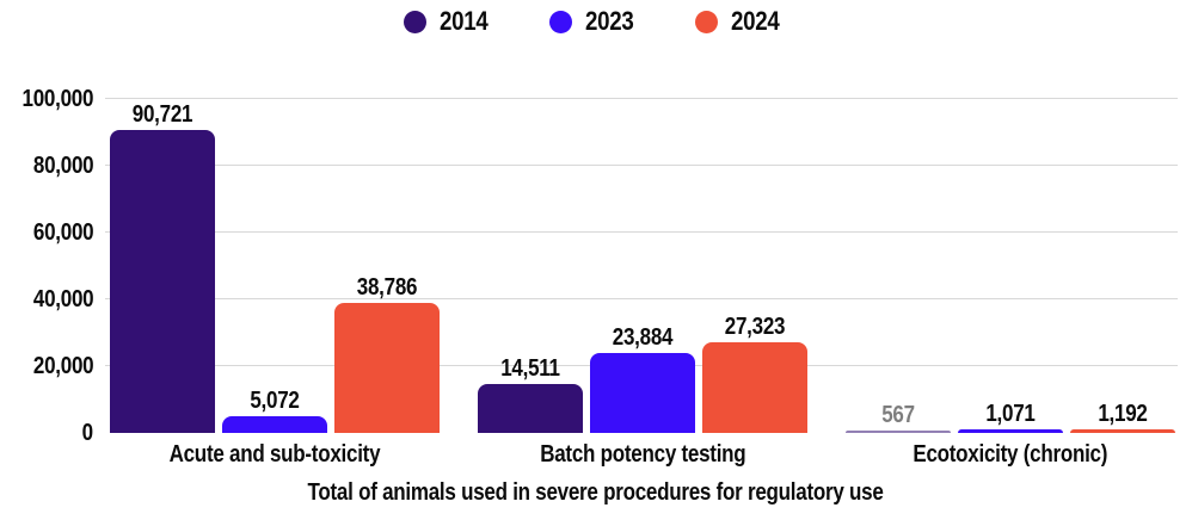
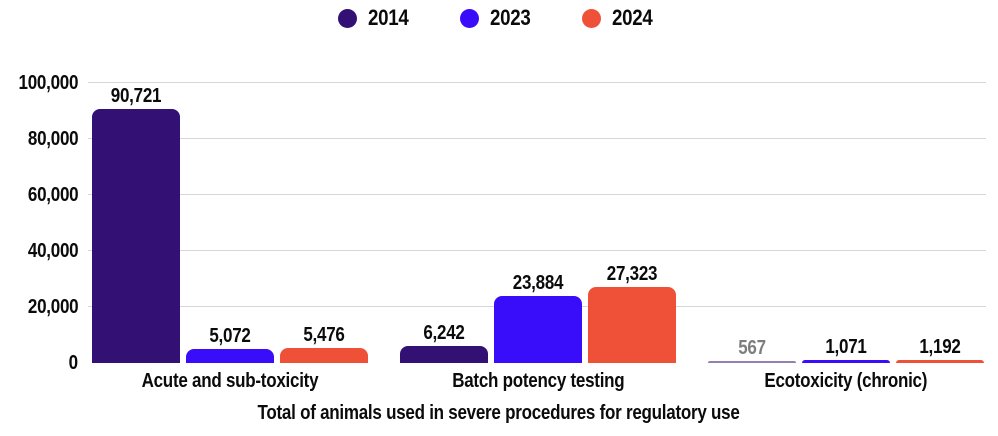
2024/Acute and sub-toxicity: 38,786 -> 5,476
2014/Batch potency testing: 14,511 -> 6,242
